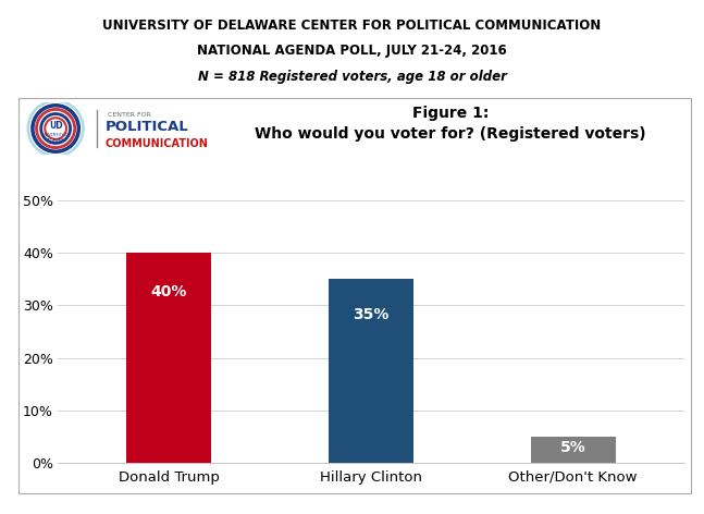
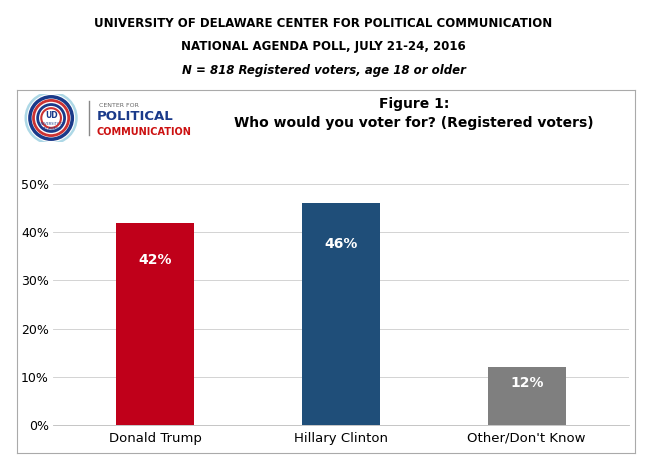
Donald Trump: 40% -> 42%
Hillary Clinton: 35% -> 46%
Other/Don't Know: 5% -> 12%
